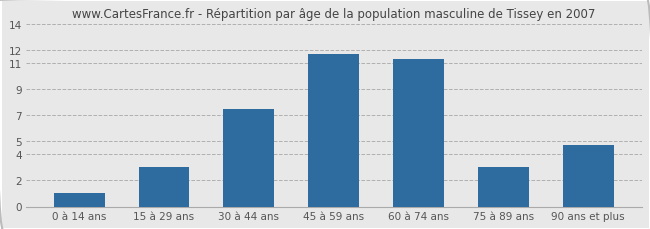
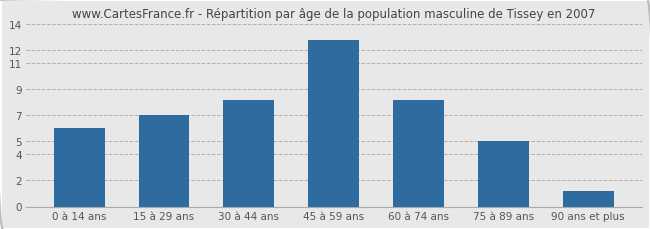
0 à 14 ans: 1.0 -> 6.0
15 à 29 ans: 3.0 -> 7.0
30 à 44 ans: 7.5 -> 8.2
45 à 59 ans: 11.7 -> 12.8
60 à 74 ans: 11.3 -> 8.2
75 à 89 ans: 3.0 -> 5.0
90 ans et plus: 4.7 -> 1.2
